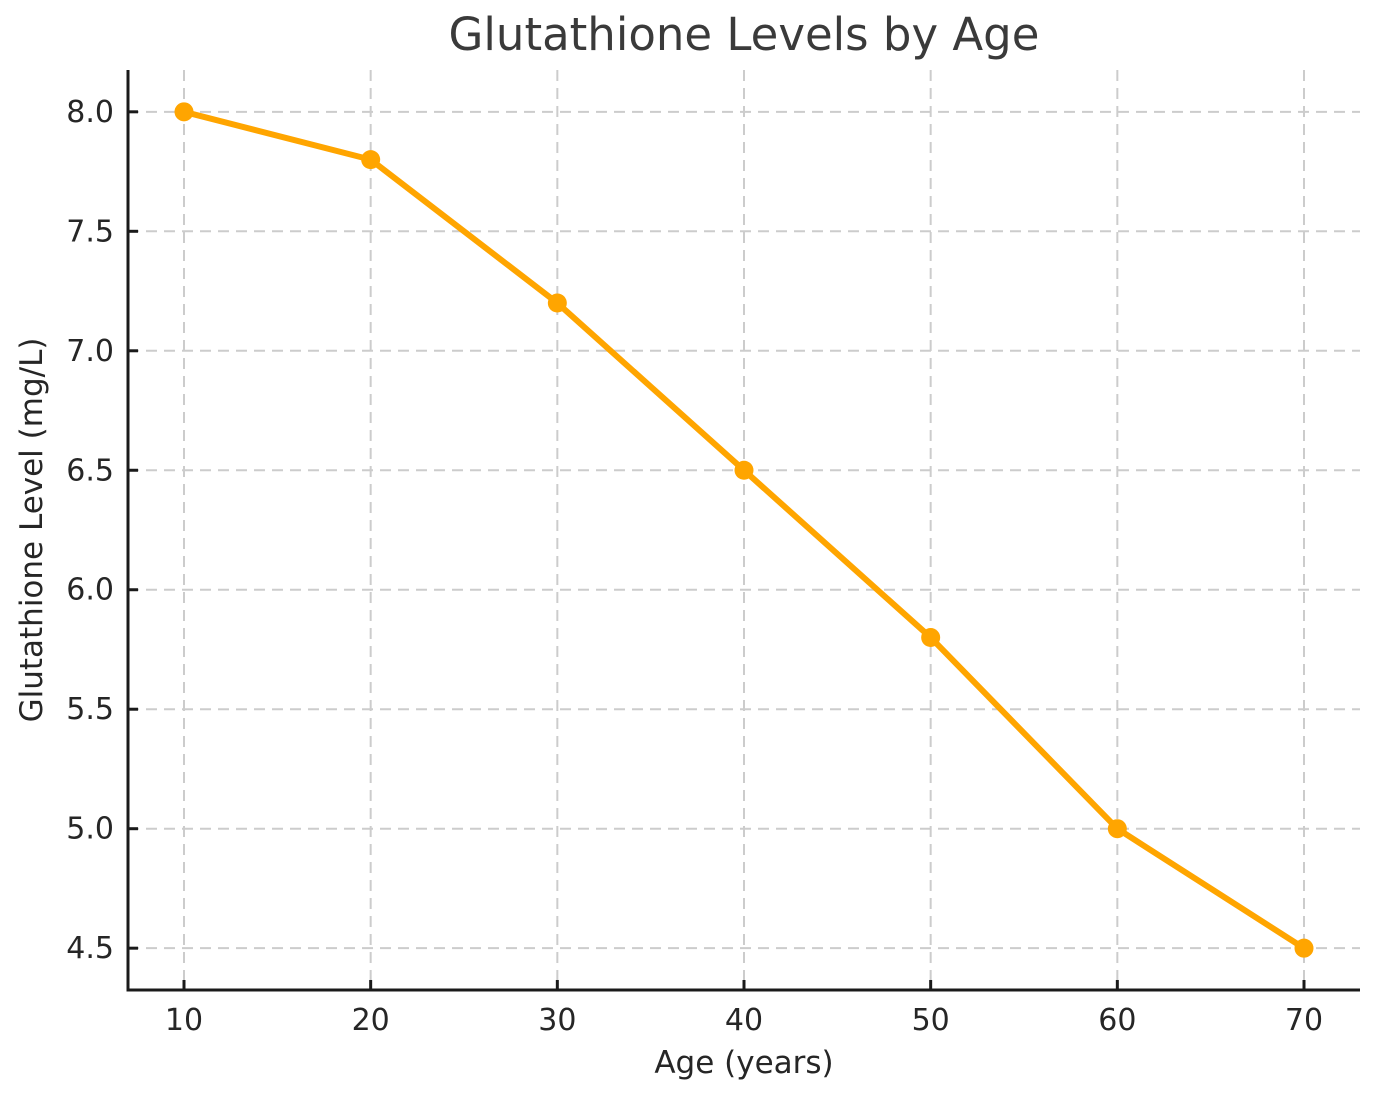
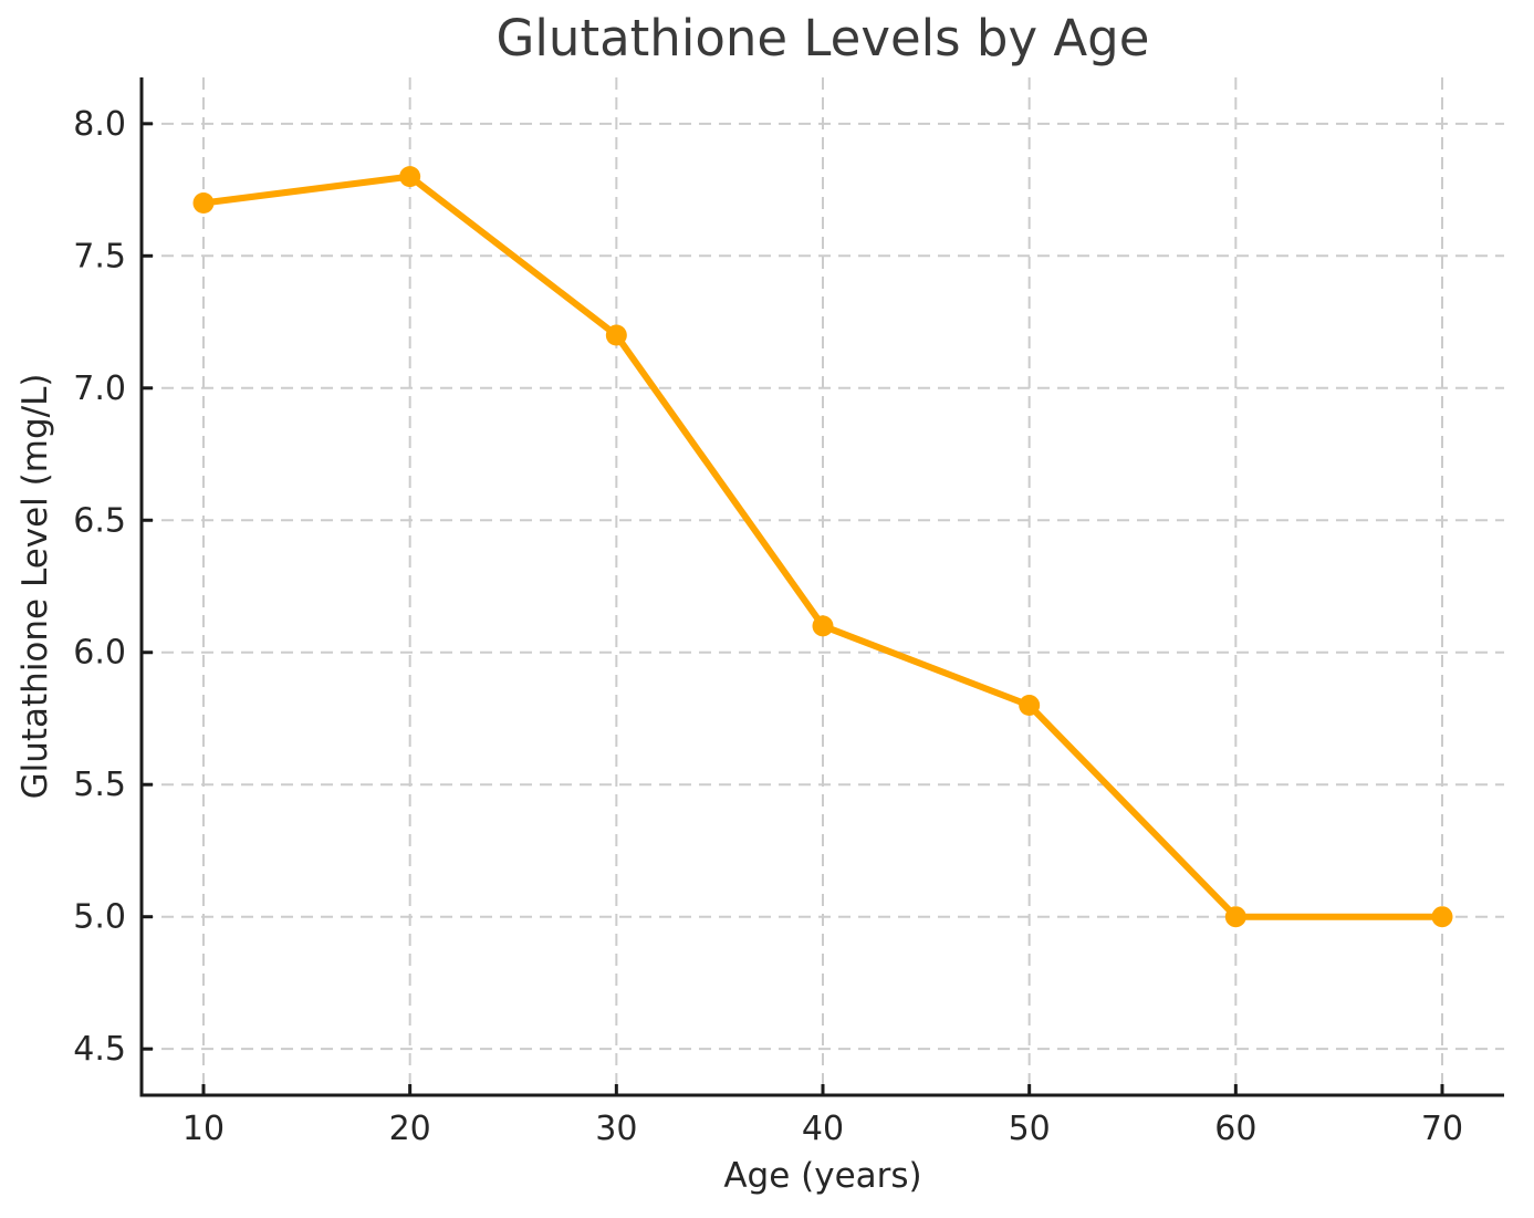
10: 8.0 -> 7.7
40: 6.5 -> 6.1
70: 4.5 -> 5.0
